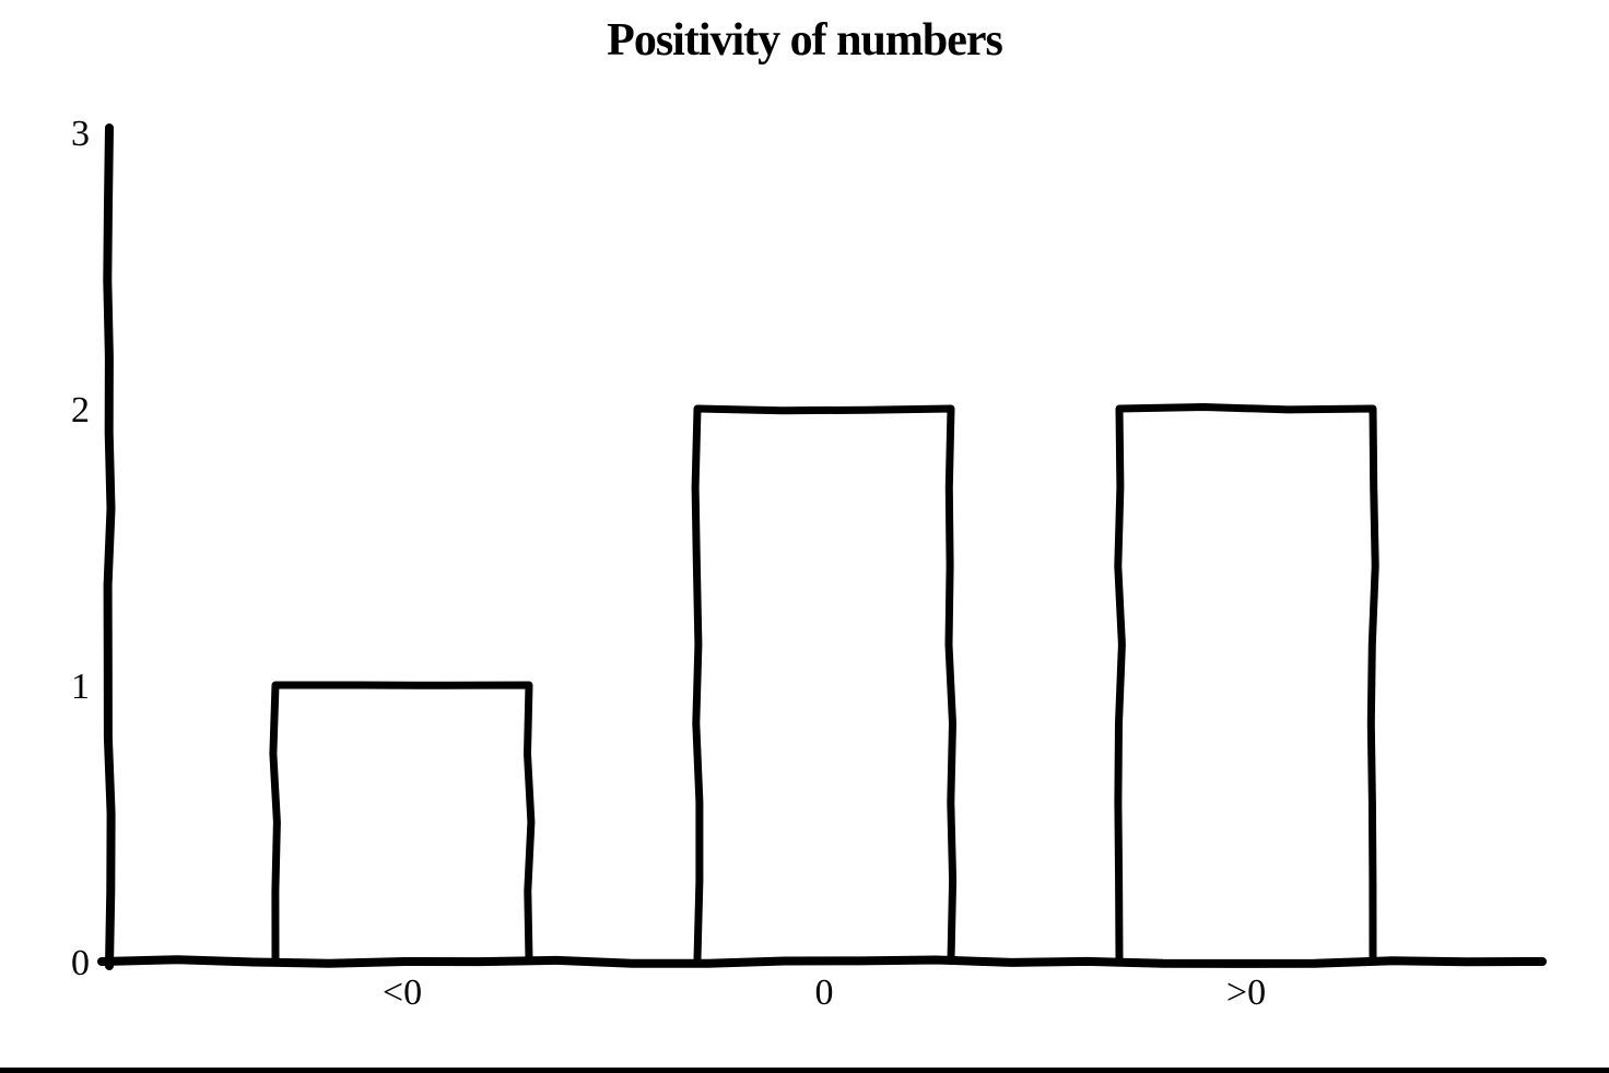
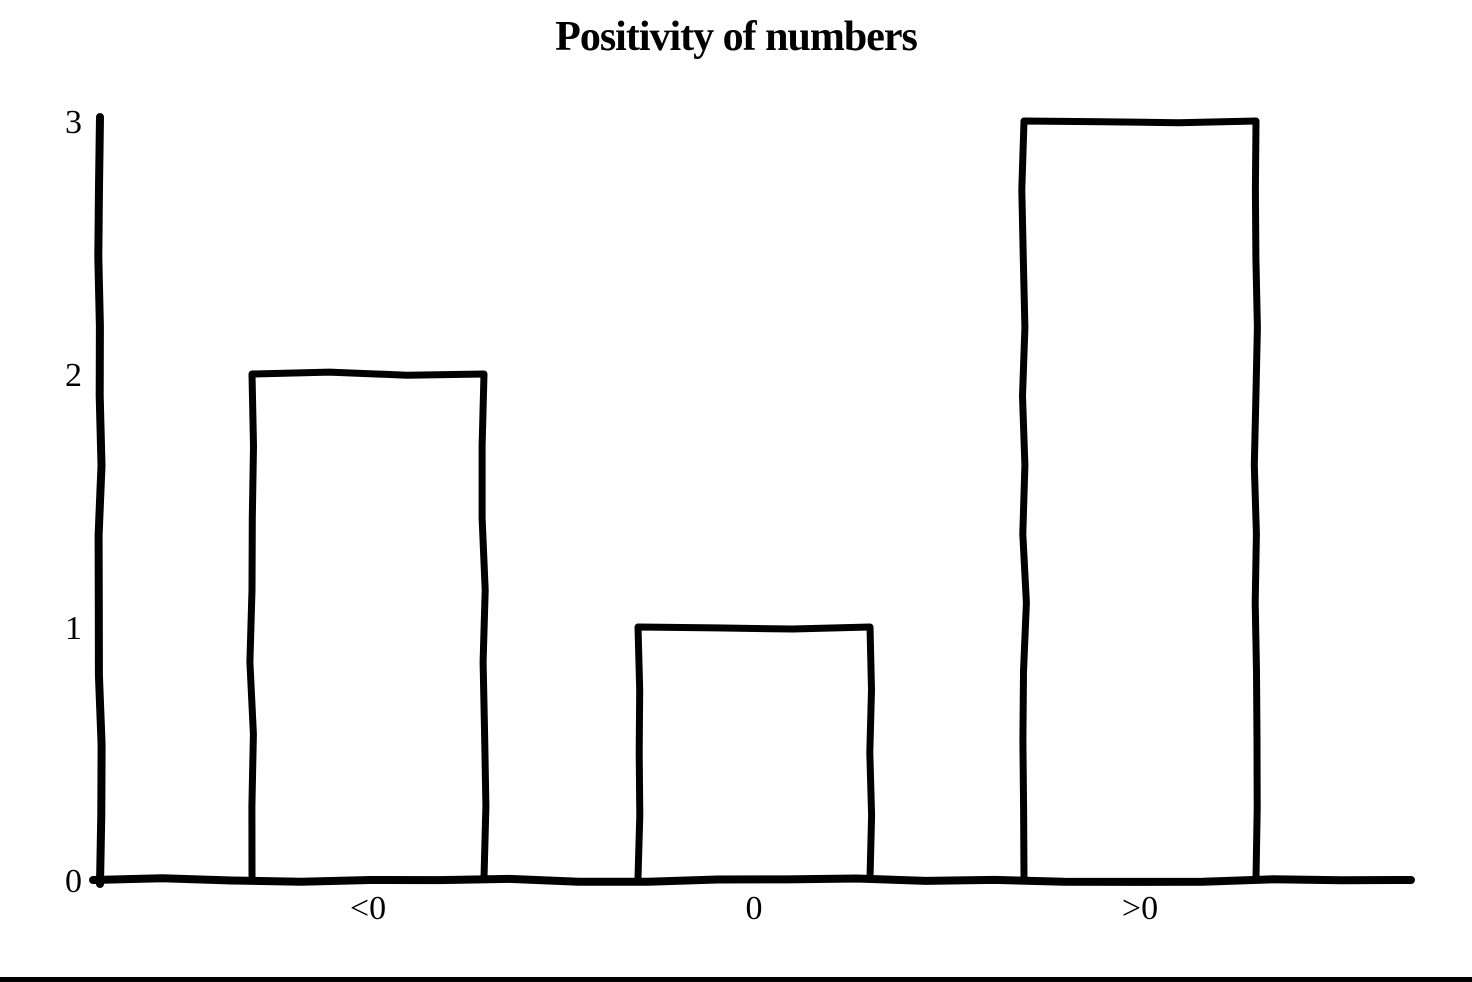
<0: 1 -> 2
0: 2 -> 1
>0: 2 -> 3
